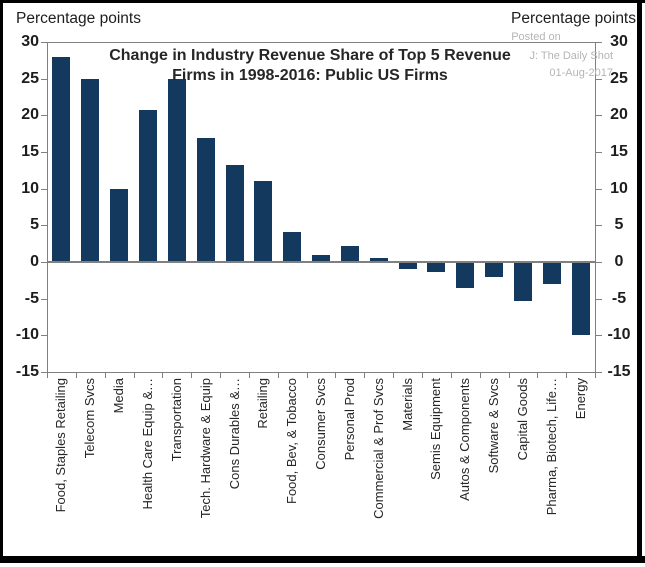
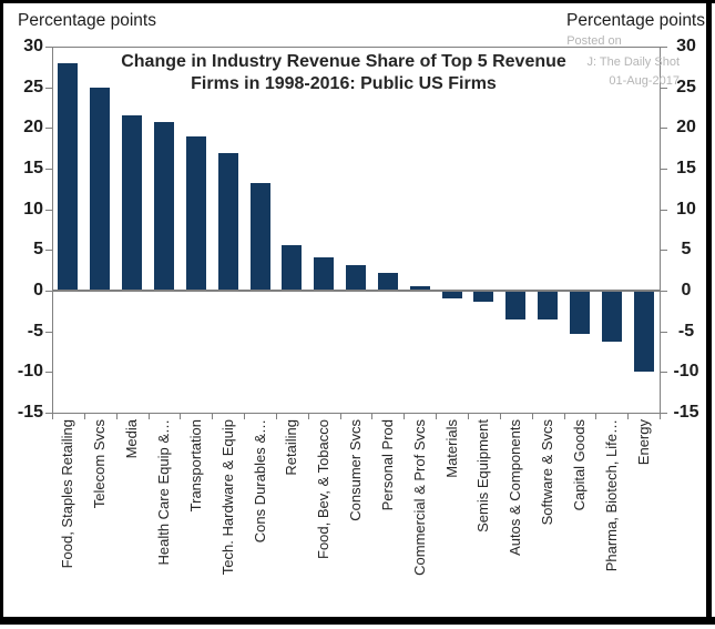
Media: 10 -> 22
Transportation: 25 -> 19
Retailing: 11 -> 6
Consumer Svcs: 1 -> 3
Software & Svcs: -2 -> -4
Pharma, Biotech, Life…: -3 -> -6
